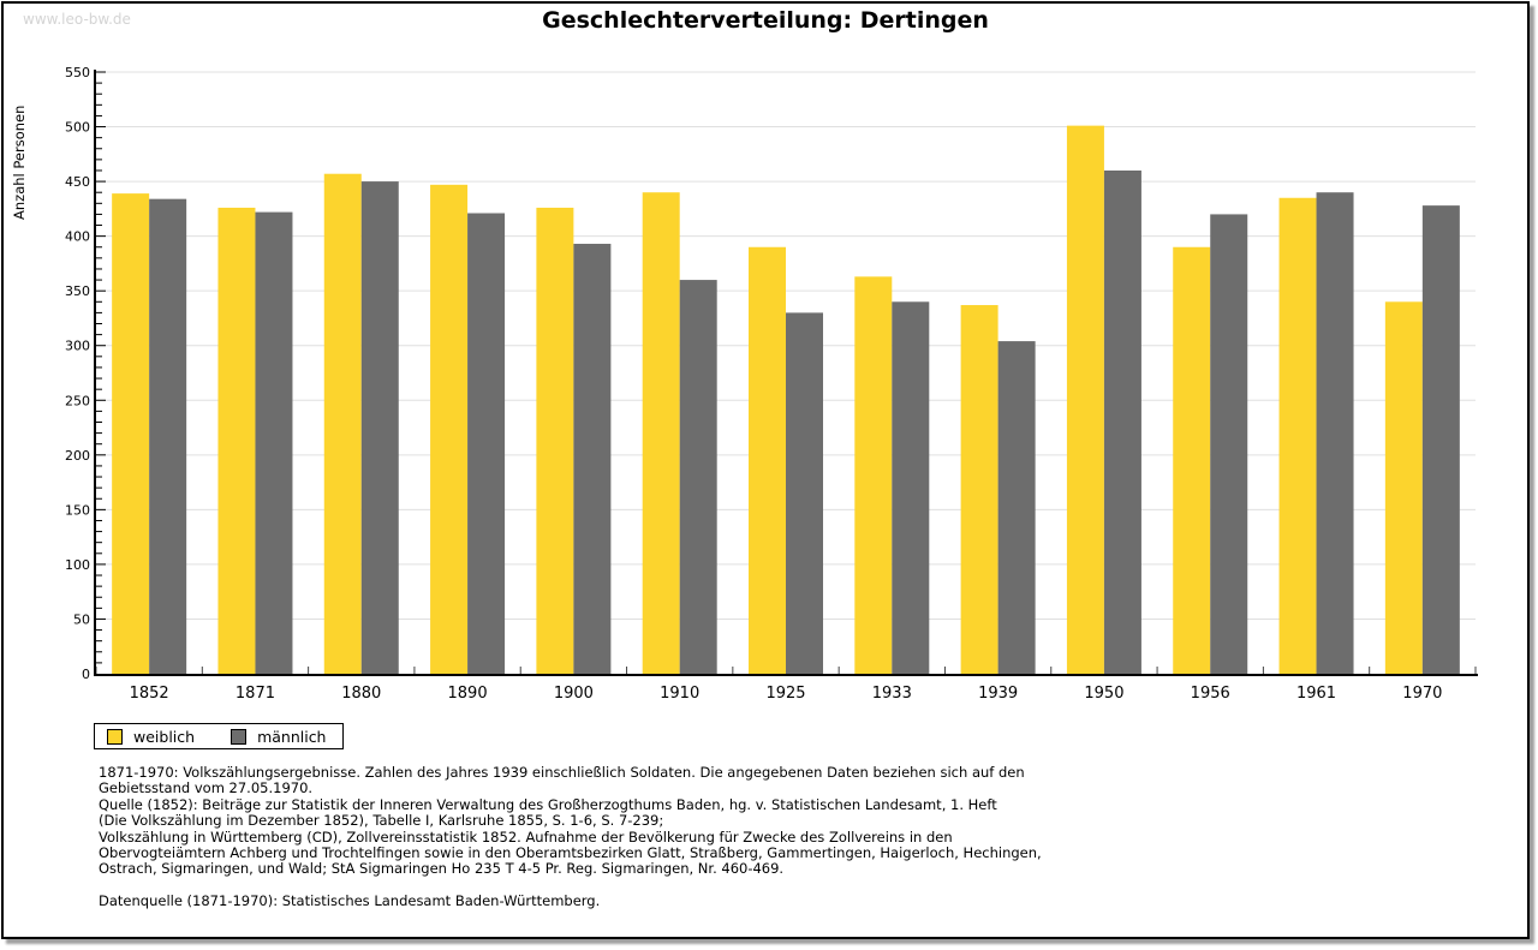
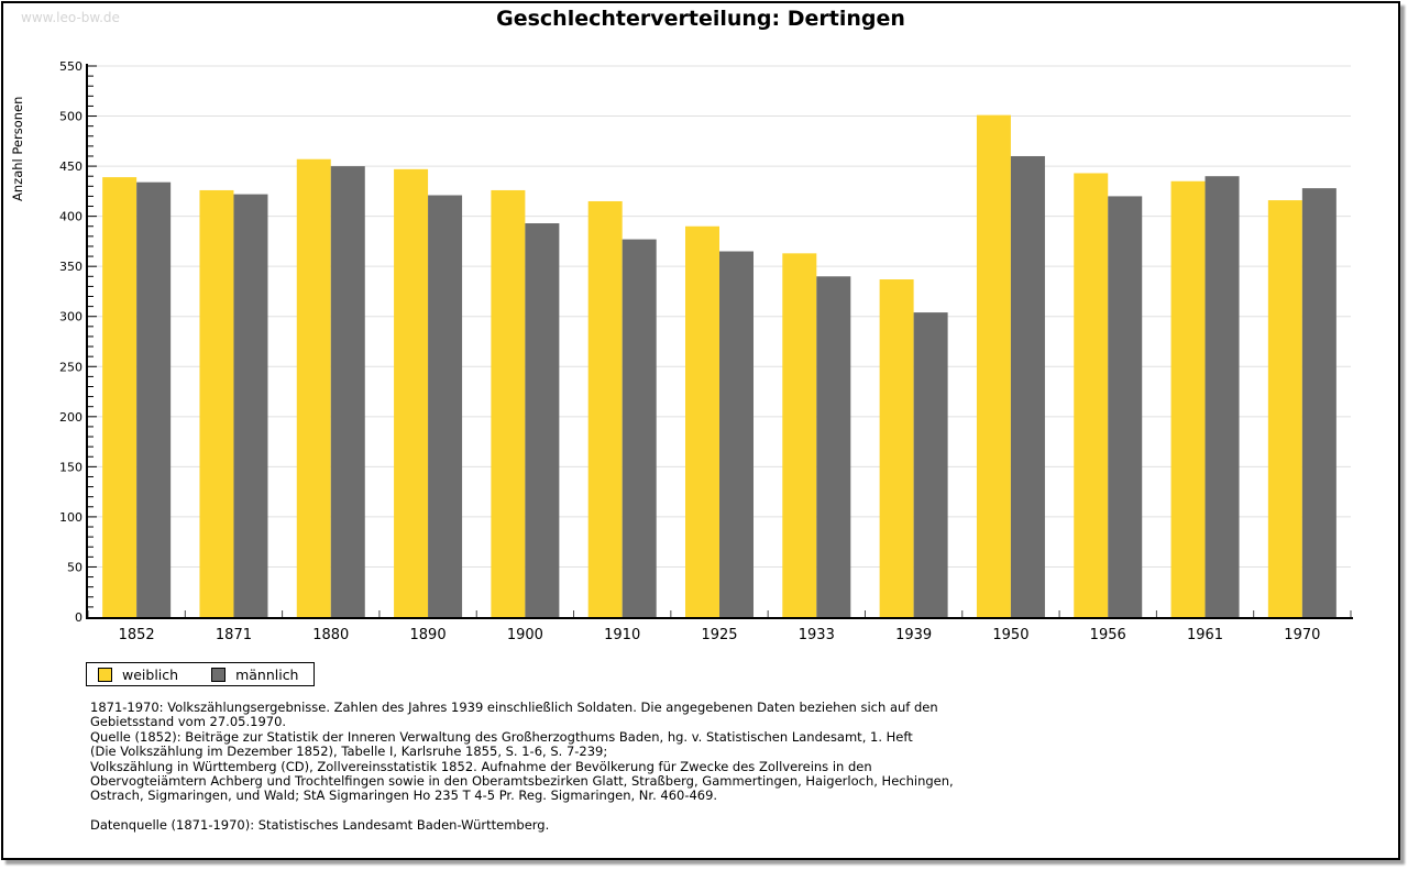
weiblich/1910: 440 -> 420
männlich/1910: 360 -> 380
männlich/1925: 330 -> 360
weiblich/1956: 390 -> 440
weiblich/1970: 340 -> 420
